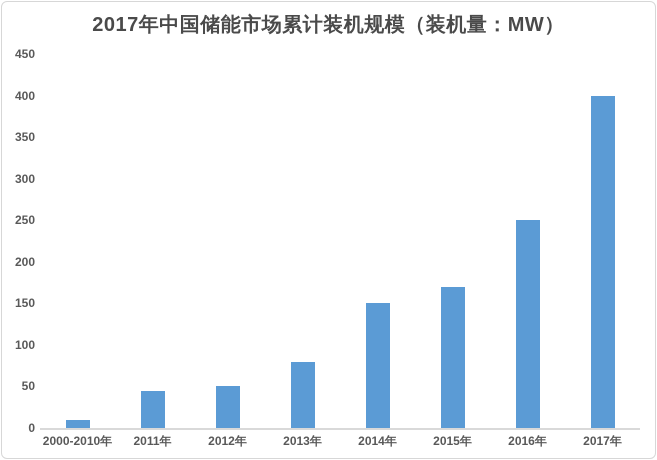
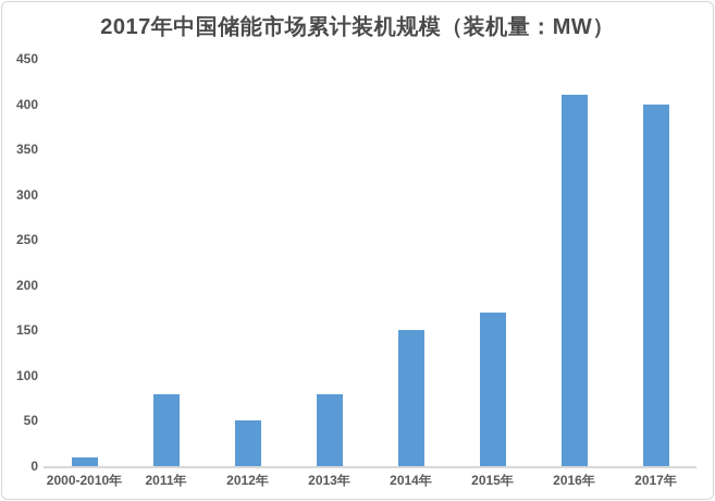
2011年: 40 -> 80
2016年: 250 -> 410
